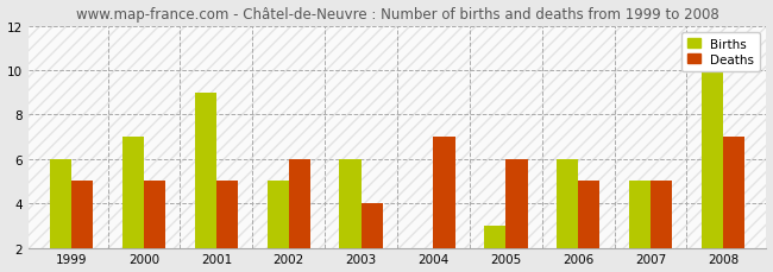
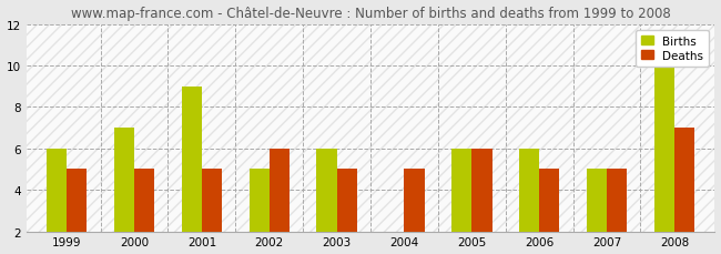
Deaths/2003: 4 -> 5
Deaths/2004: 7 -> 5
Births/2005: 3 -> 6
